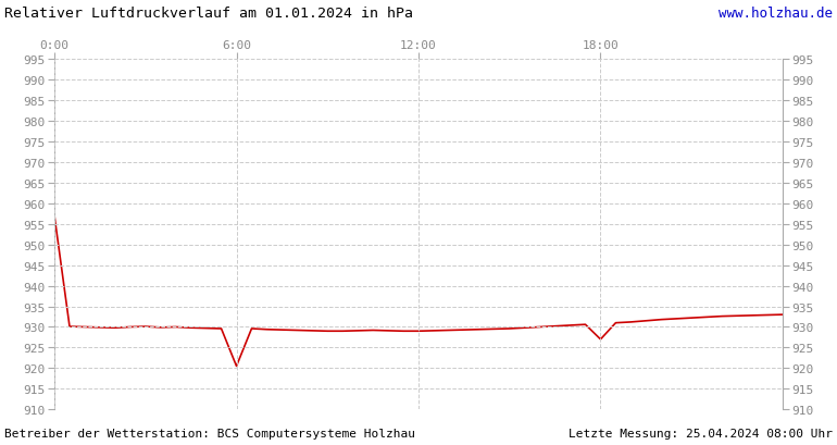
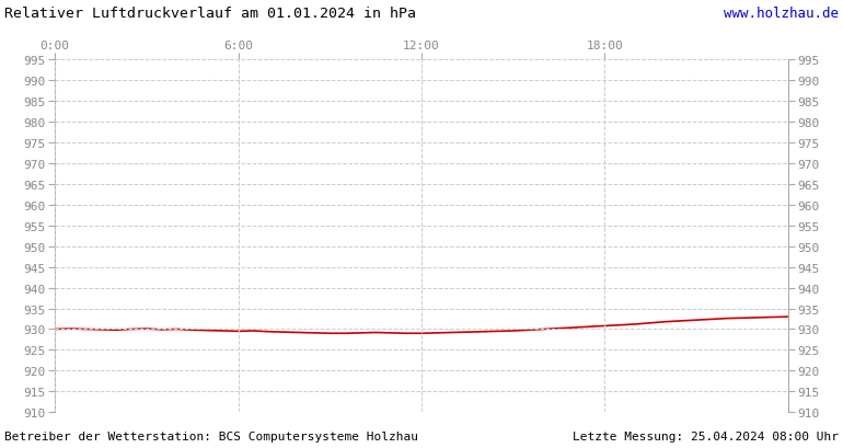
0:00: 957.0 -> 930.0
6:00: 920.5 -> 929.5
18:00: 927.0 -> 930.8
